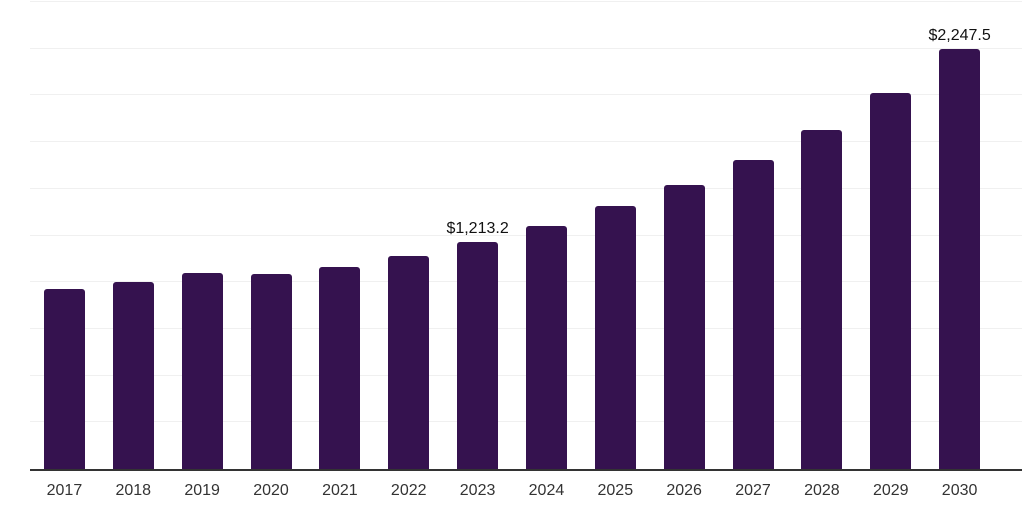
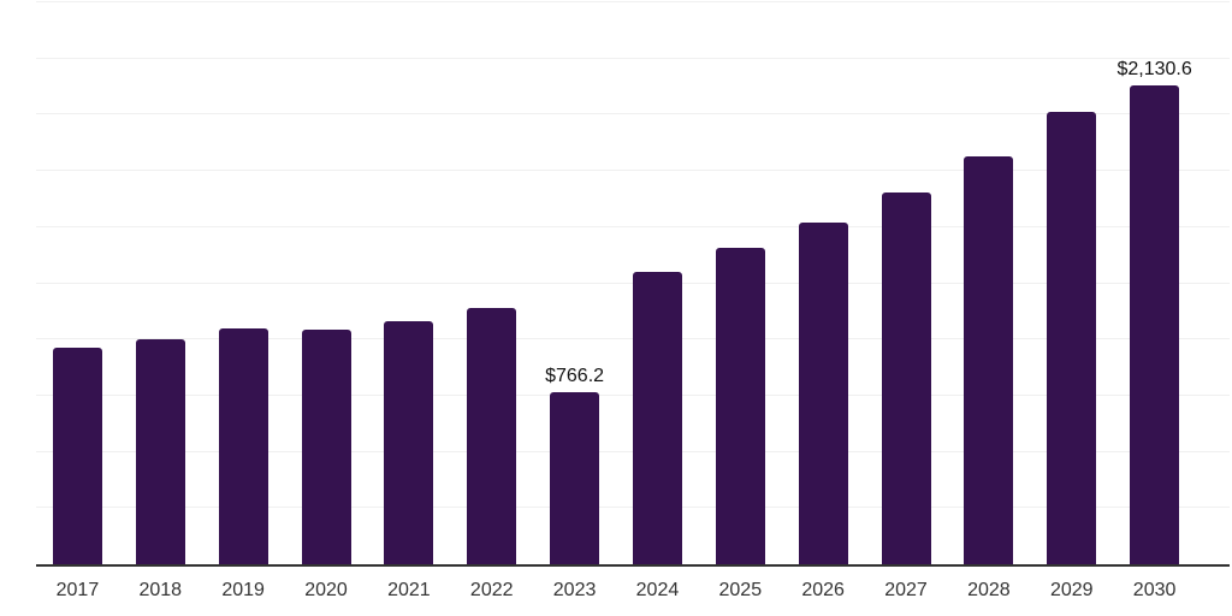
2023: $1,213.2 -> $766.2
2030: $2,247.5 -> $2,130.6
